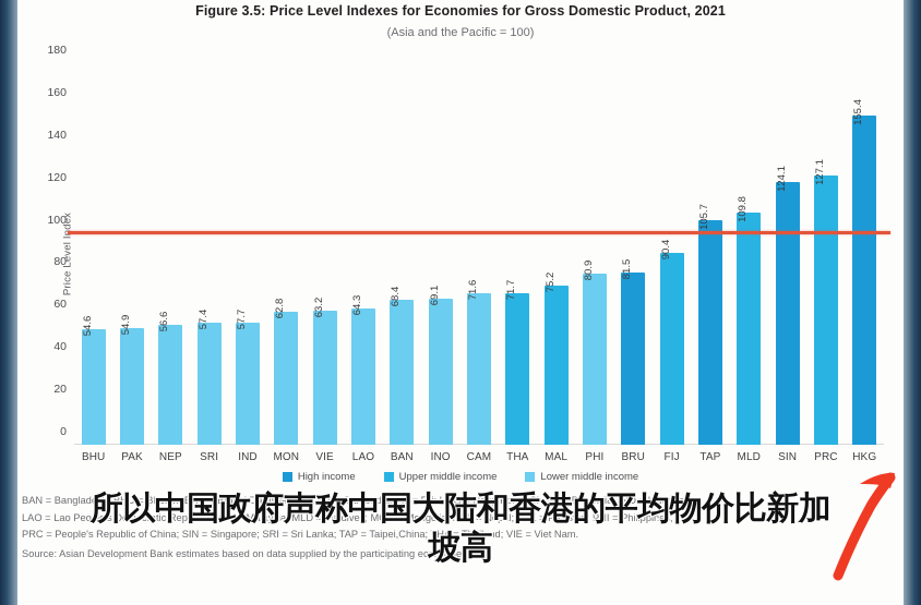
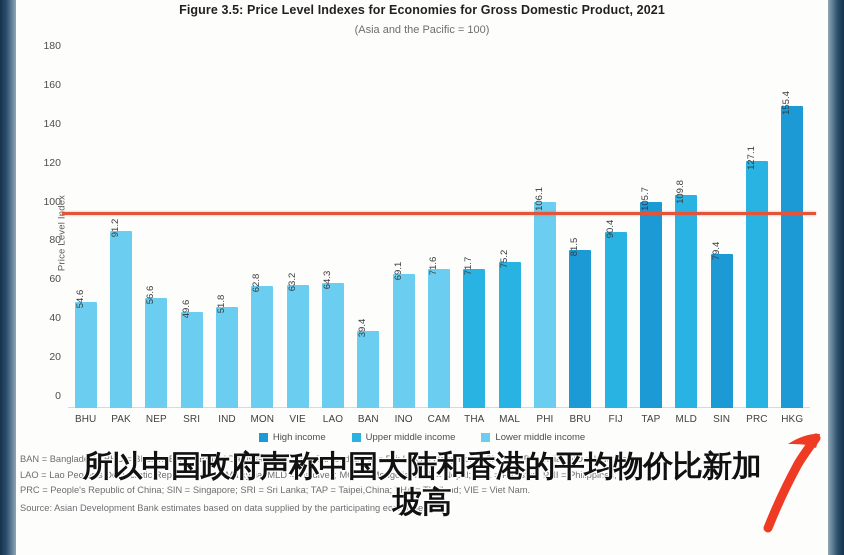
PAK: 54.9 -> 91.2
SRI: 57.4 -> 49.6
IND: 57.7 -> 51.8
BAN: 68.4 -> 39.4
PHI: 80.9 -> 106.1
SIN: 124.1 -> 79.4
